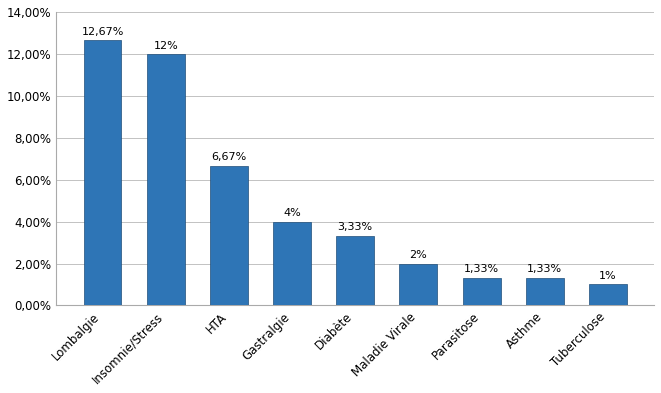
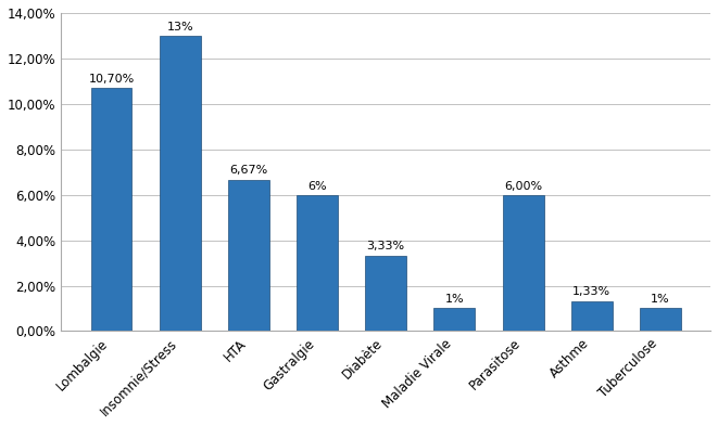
Lombalgie: 12,67% -> 10,70%
Insomnie/Stress: 12% -> 13%
Gastralgie: 4% -> 6%
Maladie Virale: 2% -> 1%
Parasitose: 1,33% -> 6,00%
